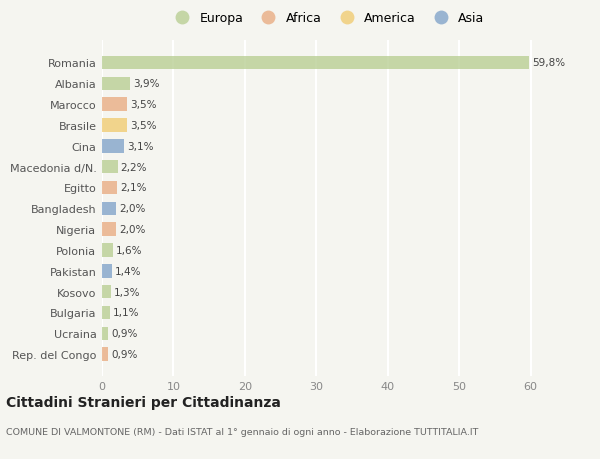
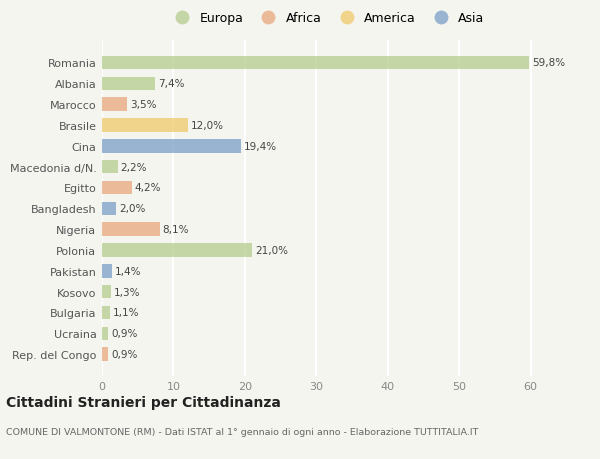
Albania: 3,9% -> 7,4%
Brasile: 3,5% -> 12,0%
Cina: 3,1% -> 19,4%
Egitto: 2,1% -> 4,2%
Nigeria: 2,0% -> 8,1%
Polonia: 1,6% -> 21,0%
